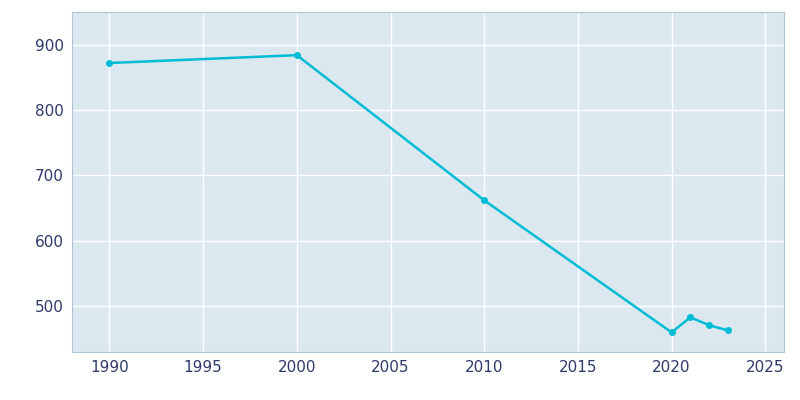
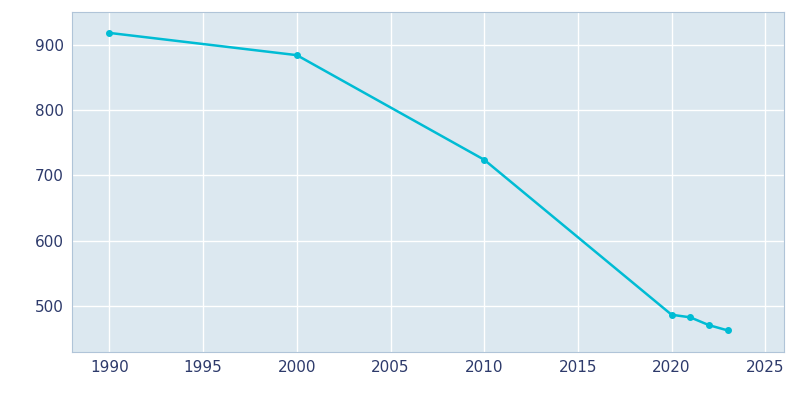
1990: 872 -> 918
2010: 662 -> 724
2020: 460 -> 487
